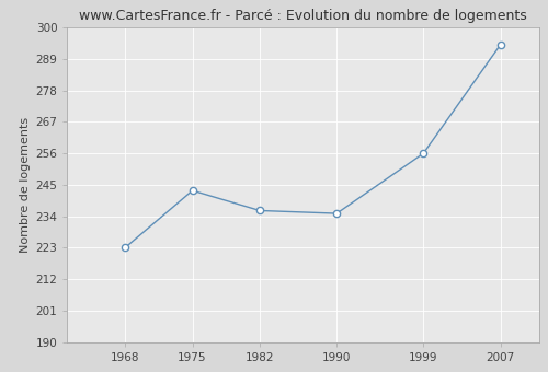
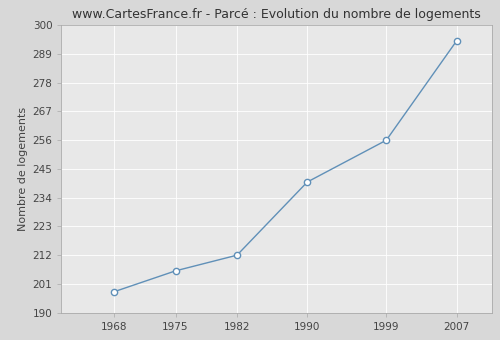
1968: 223 -> 198
1975: 243 -> 206
1982: 236 -> 212
1990: 235 -> 240
